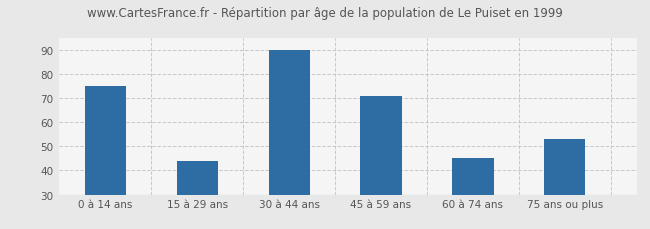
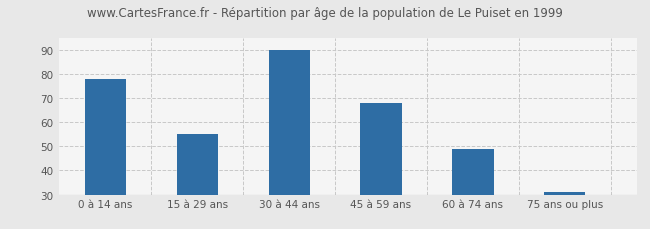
0 à 14 ans: 75 -> 78
15 à 29 ans: 44 -> 55
45 à 59 ans: 71 -> 68
60 à 74 ans: 45 -> 49
75 ans ou plus: 53 -> 31
